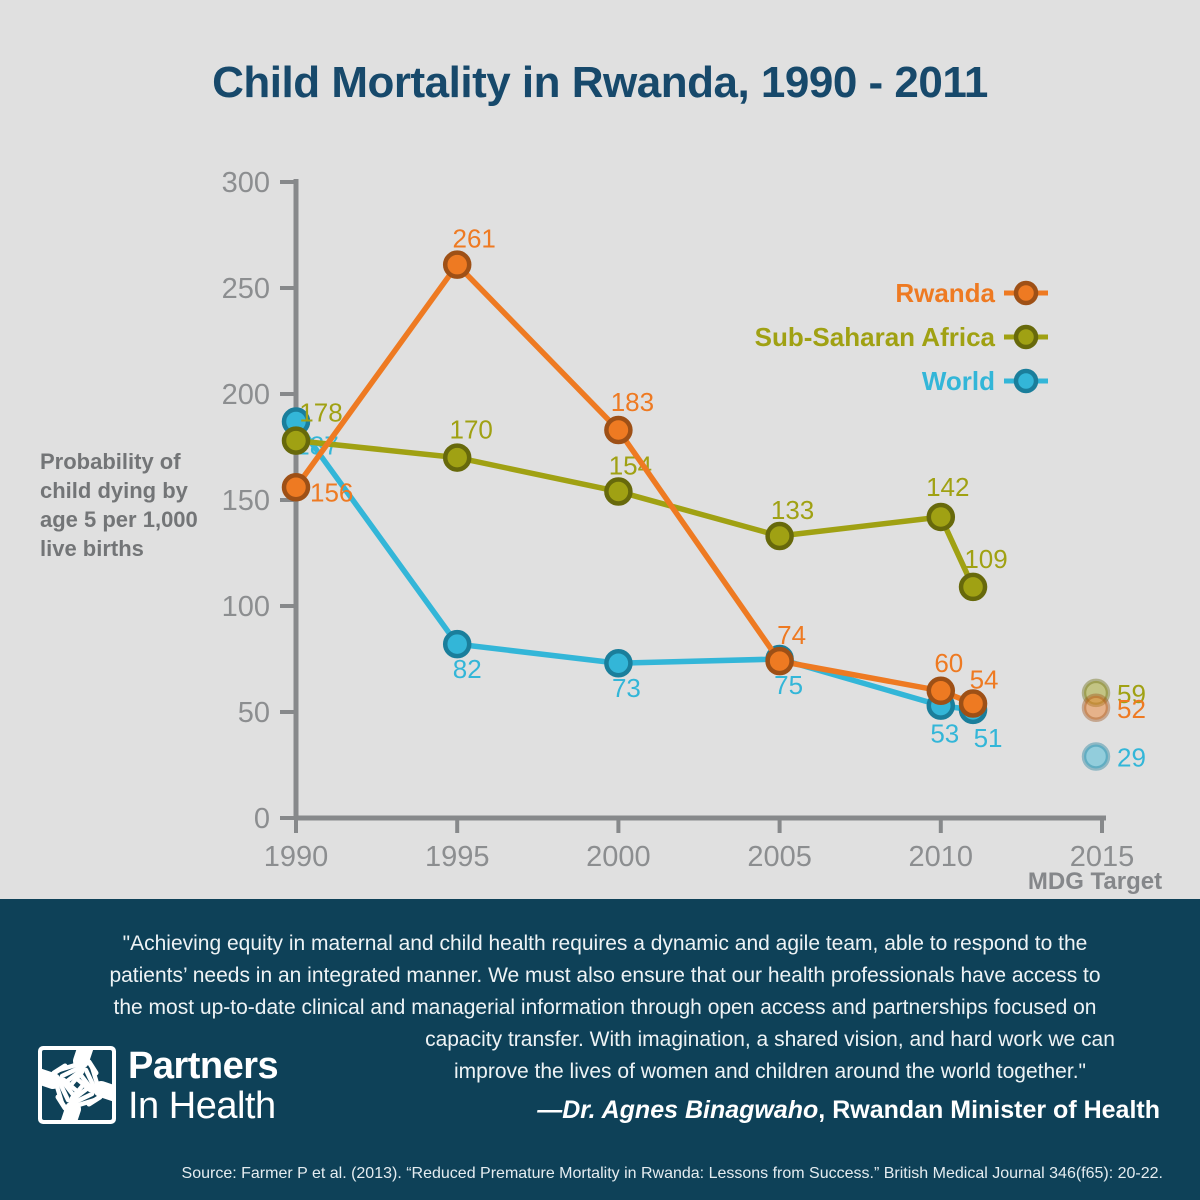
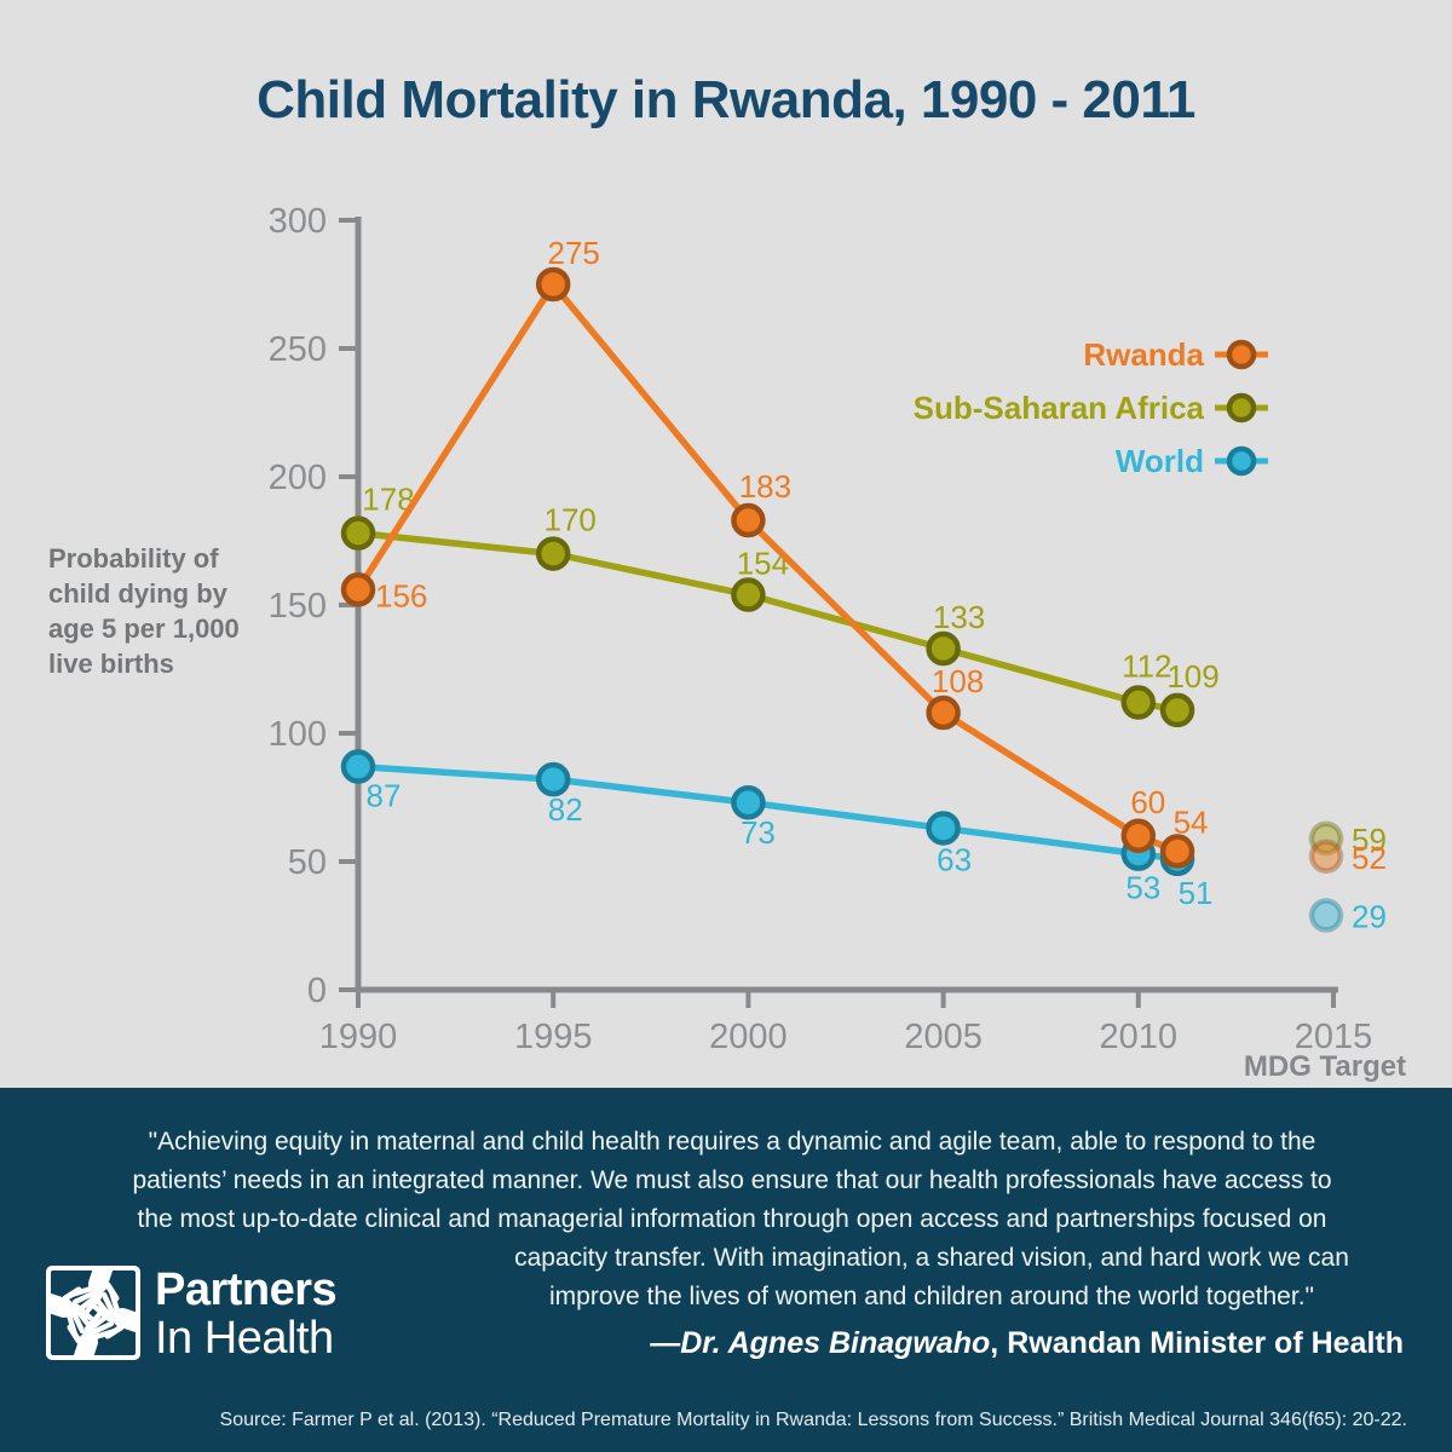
World/1990: 187 -> 87
Rwanda/1995: 261 -> 275
Rwanda/2005: 74 -> 108
World/2005: 75 -> 63
Sub-Saharan Africa/2010: 142 -> 112
